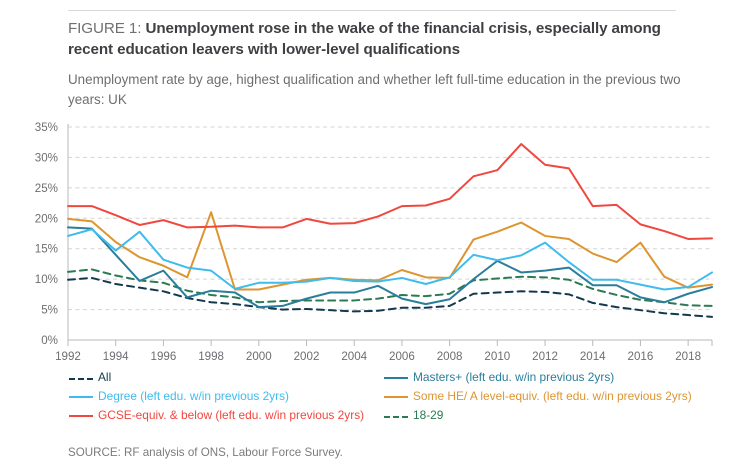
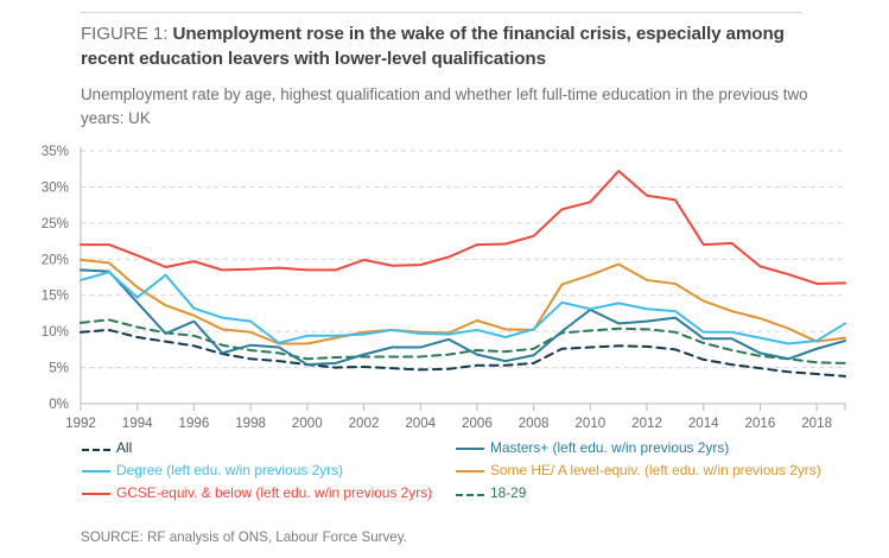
Some HE/ A level-equiv. (left edu. w/in previous 2yrs)/1998: 21% -> 10%
Degree (left edu. w/in previous 2yrs)/2012: 16% -> 13%
Some HE/ A level-equiv. (left edu. w/in previous 2yrs)/2016: 16% -> 12%
